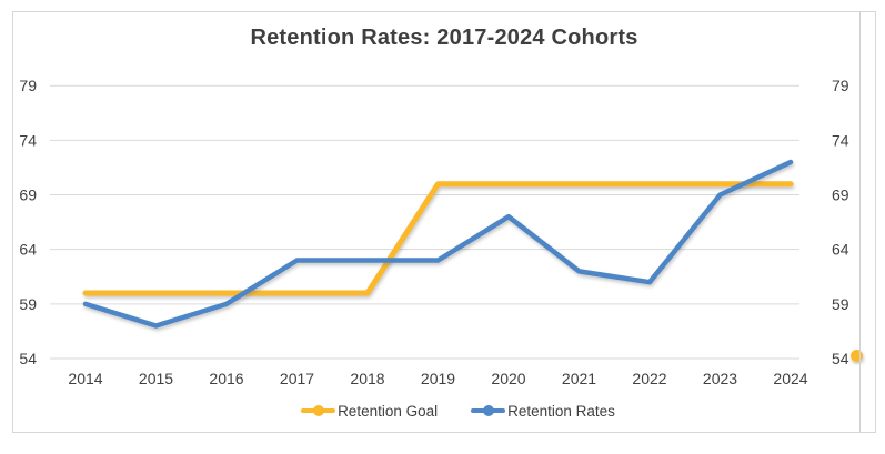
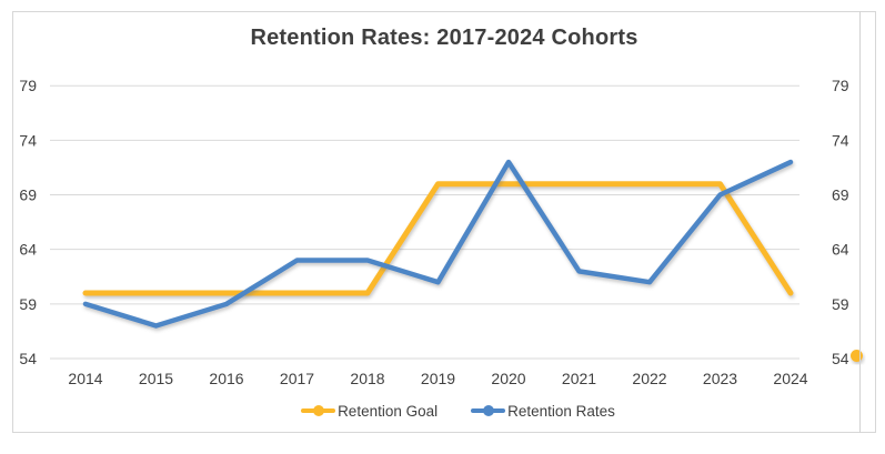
Retention Rates/2019: 63 -> 61
Retention Rates/2020: 67 -> 72
Retention Goal/2024: 70 -> 60
